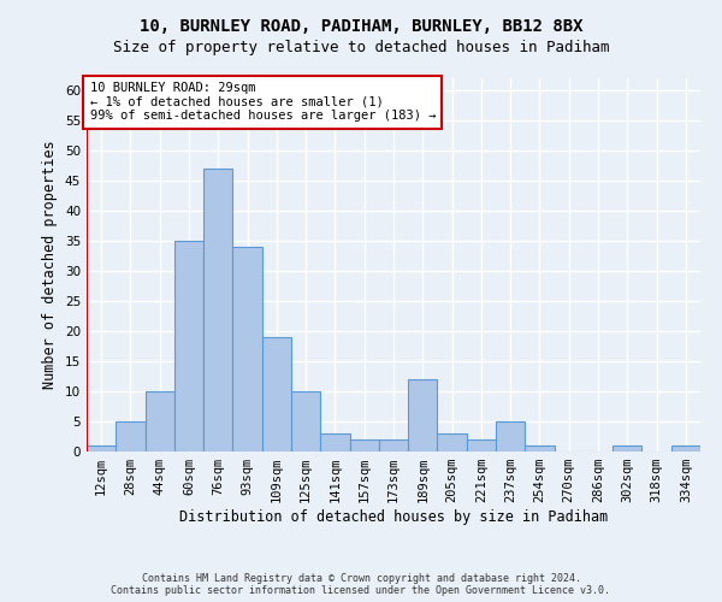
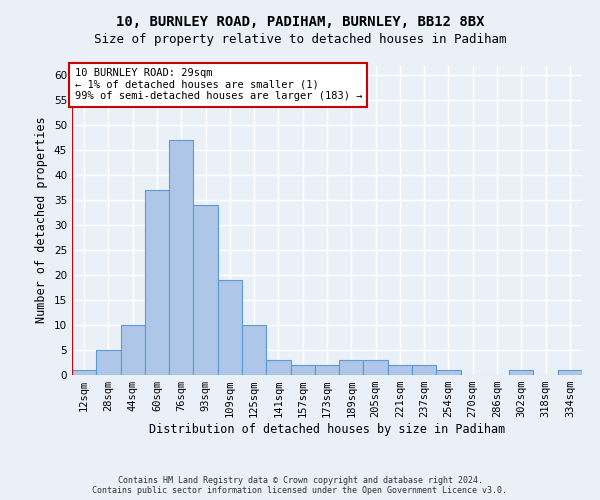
60sqm: 35 -> 37
189sqm: 12 -> 3
237sqm: 5 -> 2
